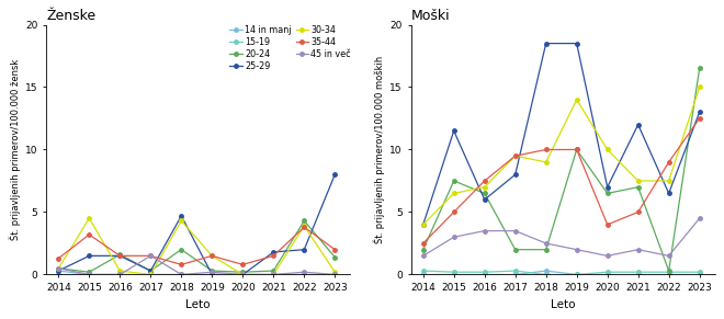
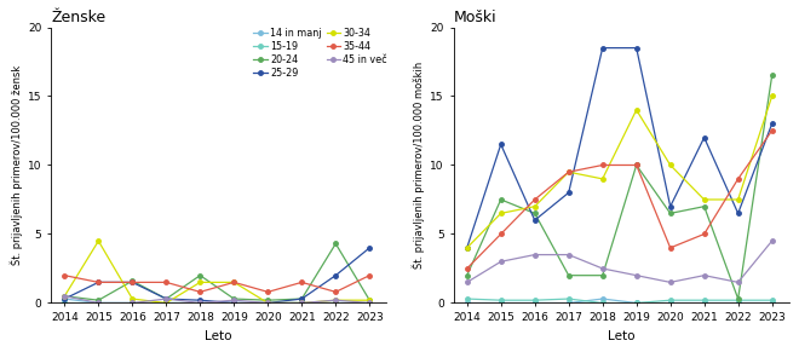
Ženske/35-44/2014: 1.3 -> 2.0
Ženske/35-44/2015: 3.2 -> 1.5
Ženske/45 in več/2017: 1.5 -> 0.3
Ženske/25-29/2018: 4.7 -> 0.2
Ženske/30-34/2018: 4.3 -> 1.5
Ženske/25-29/2021: 1.8 -> 0.3
Ženske/30-34/2022: 3.9 -> 0.2
Ženske/35-44/2022: 3.8 -> 0.8
Ženske/20-24/2023: 1.4 -> 0.2
Ženske/25-29/2023: 8.0 -> 4.0
